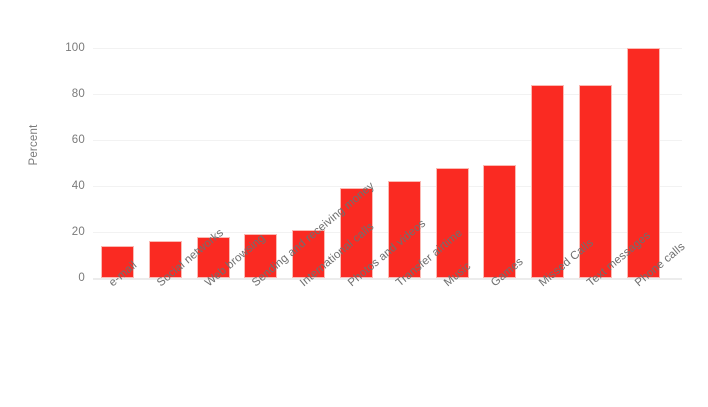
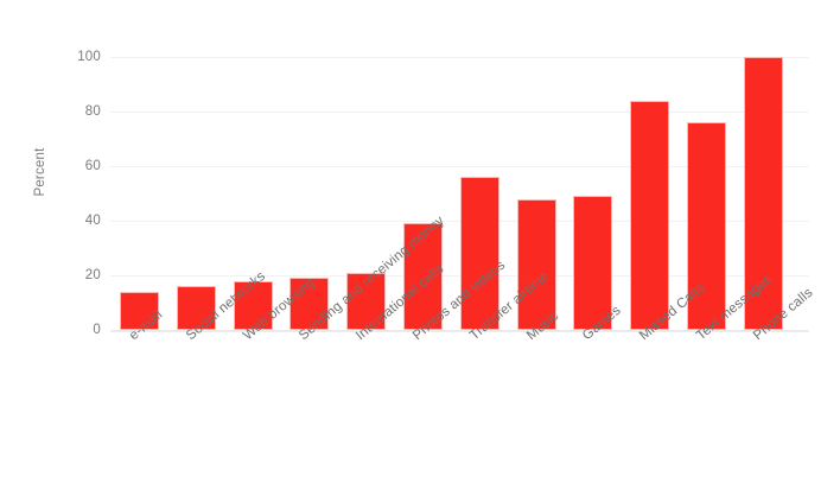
Transfer airtime: 42 -> 56
Text messages: 84 -> 76
